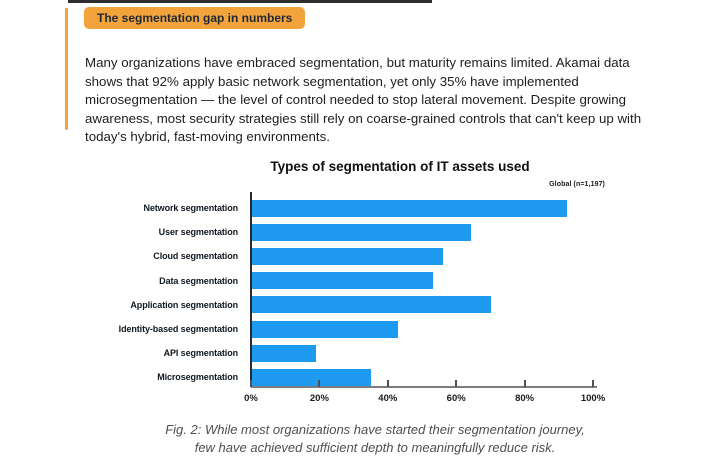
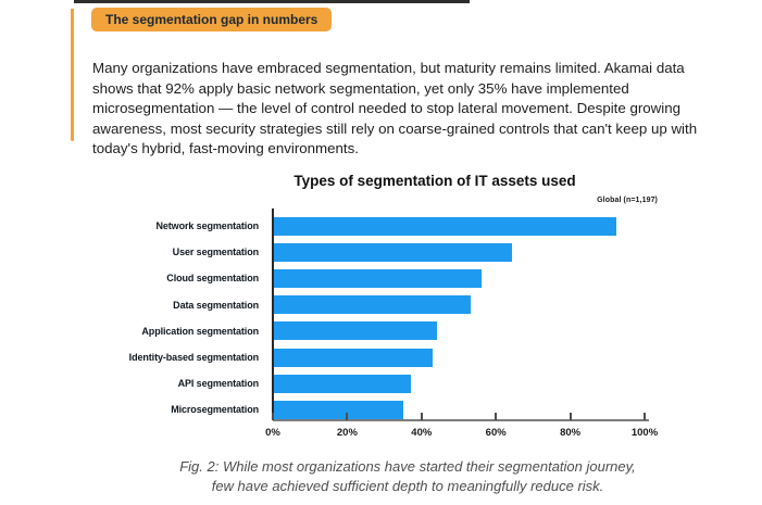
Application segmentation: 70% -> 44%
API segmentation: 19% -> 37%
